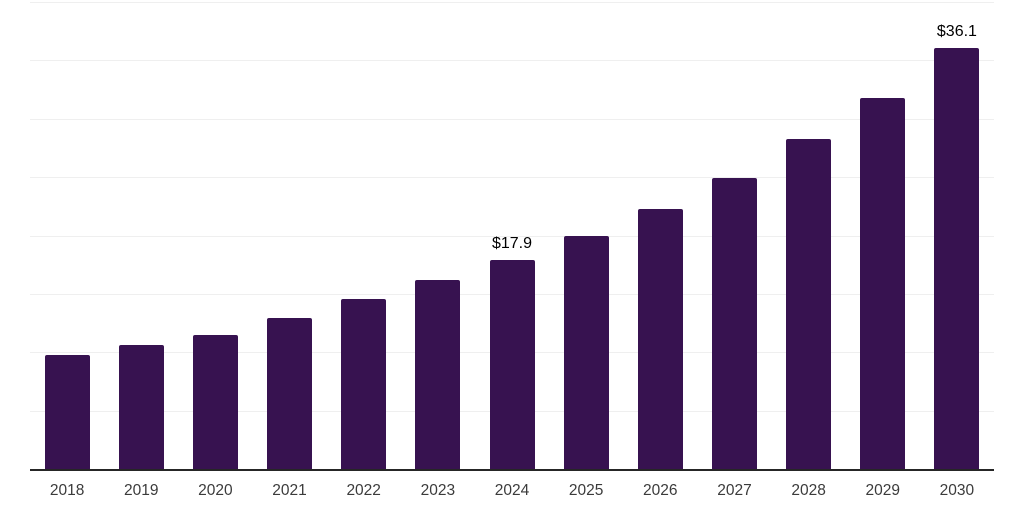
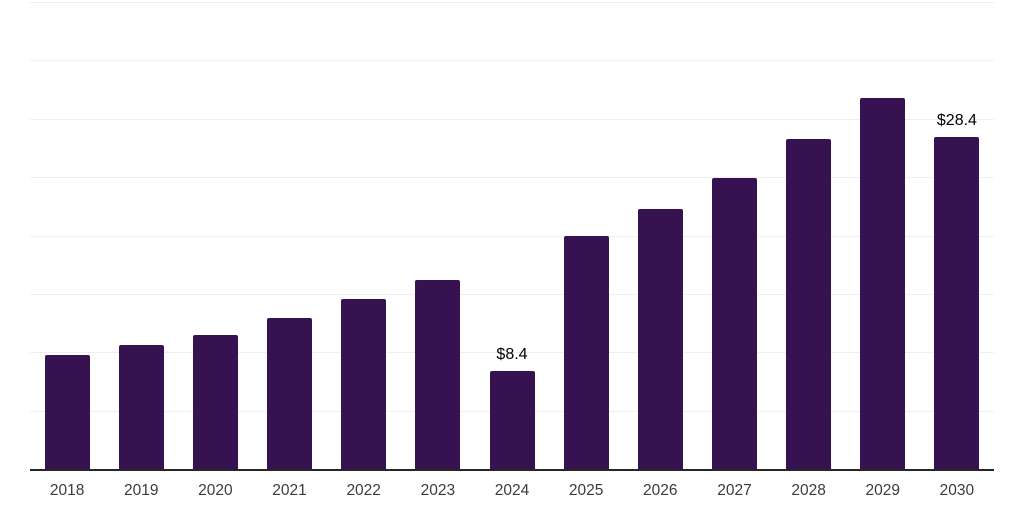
2024: $17.9 -> $8.4
2030: $36.1 -> $28.4
